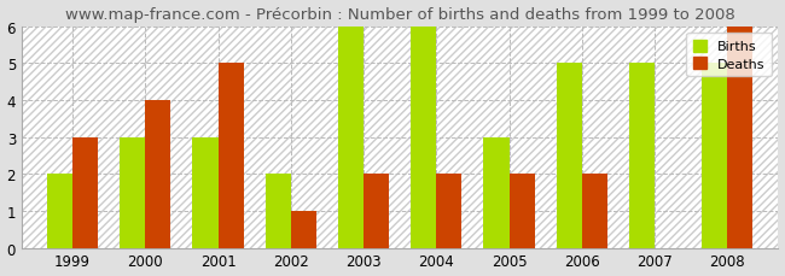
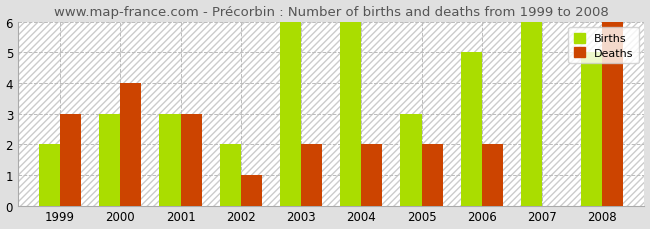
Deaths/2001: 5 -> 3
Births/2007: 5 -> 6
